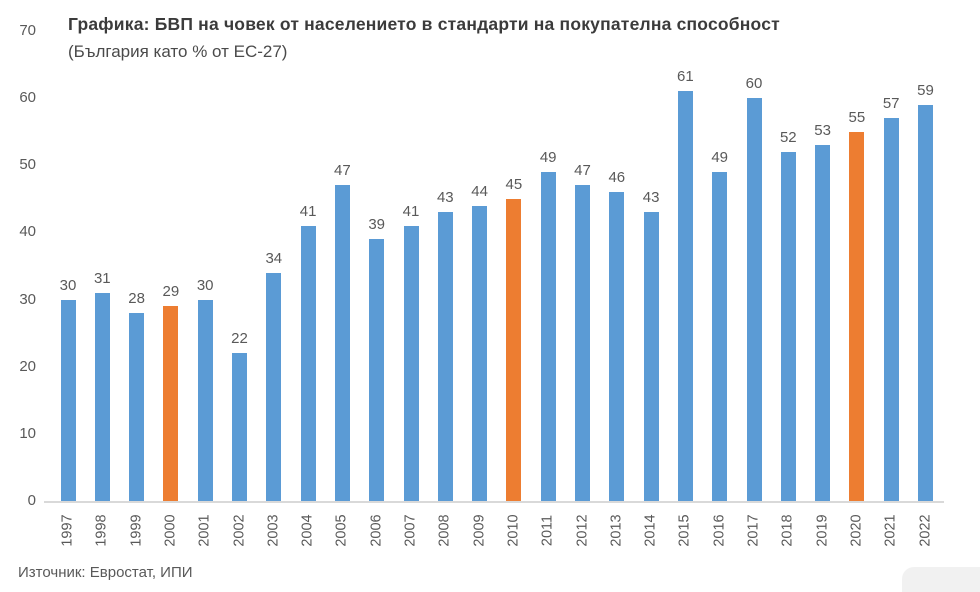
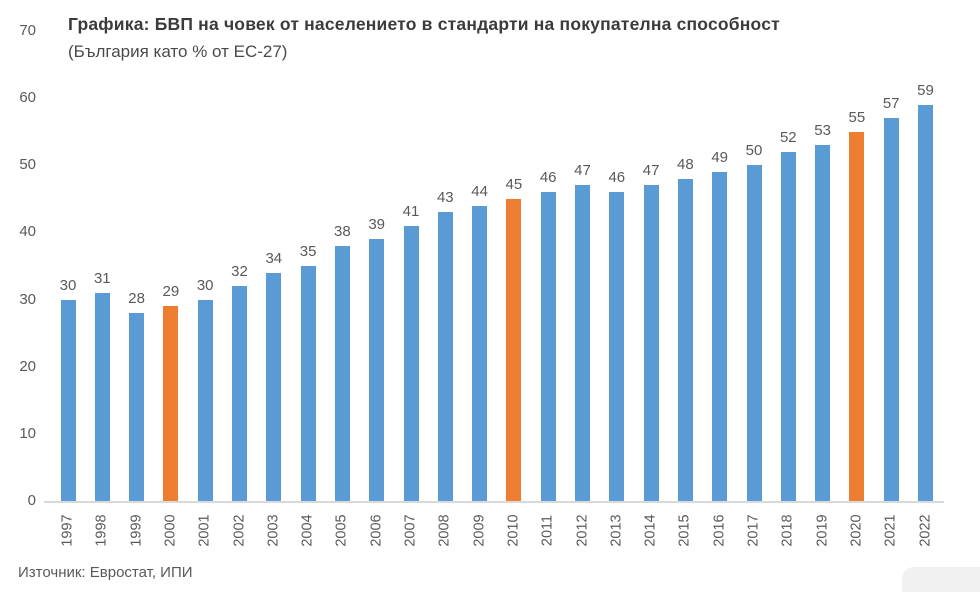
2002: 22 -> 32
2004: 41 -> 35
2005: 47 -> 38
2011: 49 -> 46
2014: 43 -> 47
2015: 61 -> 48
2017: 60 -> 50
